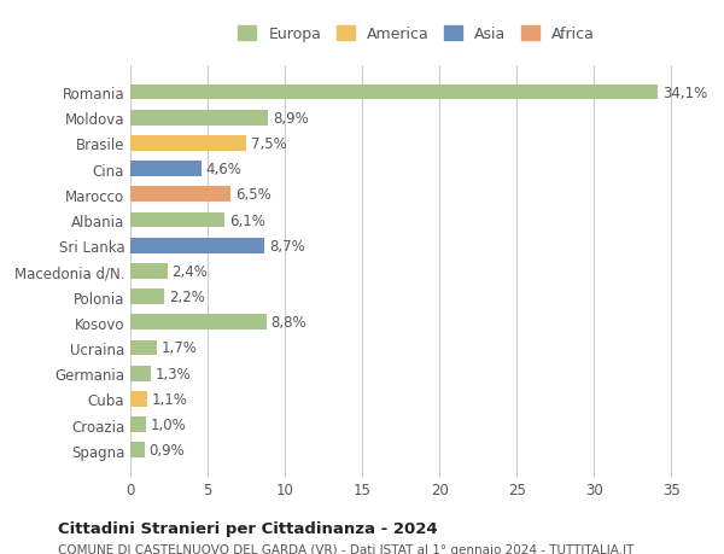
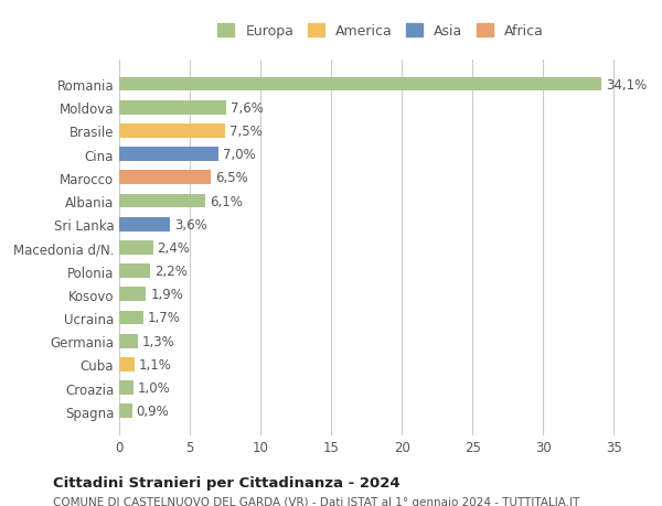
Moldova: 8,9% -> 7,6%
Cina: 4,6% -> 7,0%
Sri Lanka: 8,7% -> 3,6%
Kosovo: 8,8% -> 1,9%
